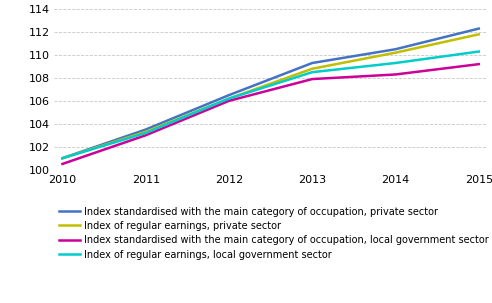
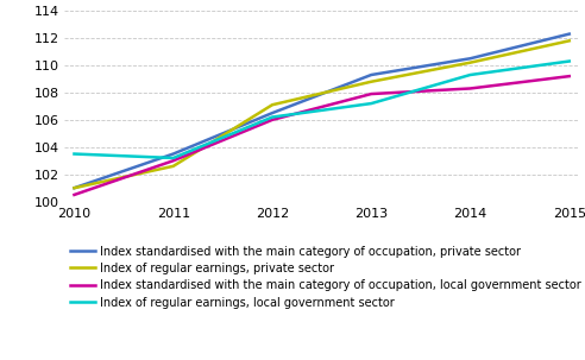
Index of regular earnings, local government sector/2010: 101.0 -> 103.5
Index of regular earnings, private sector/2011: 103.3 -> 102.6
Index of regular earnings, private sector/2012: 106.2 -> 107.1
Index of regular earnings, local government sector/2013: 108.5 -> 107.2
